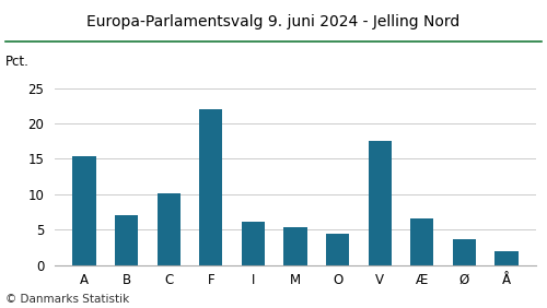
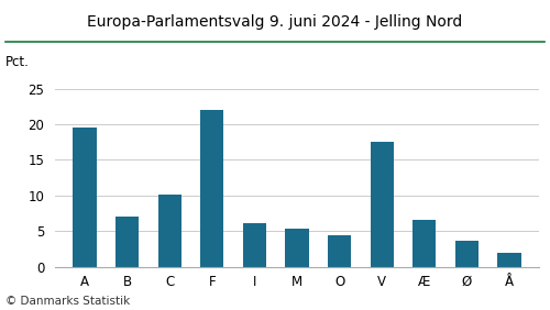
A: 15.3 -> 19.6
